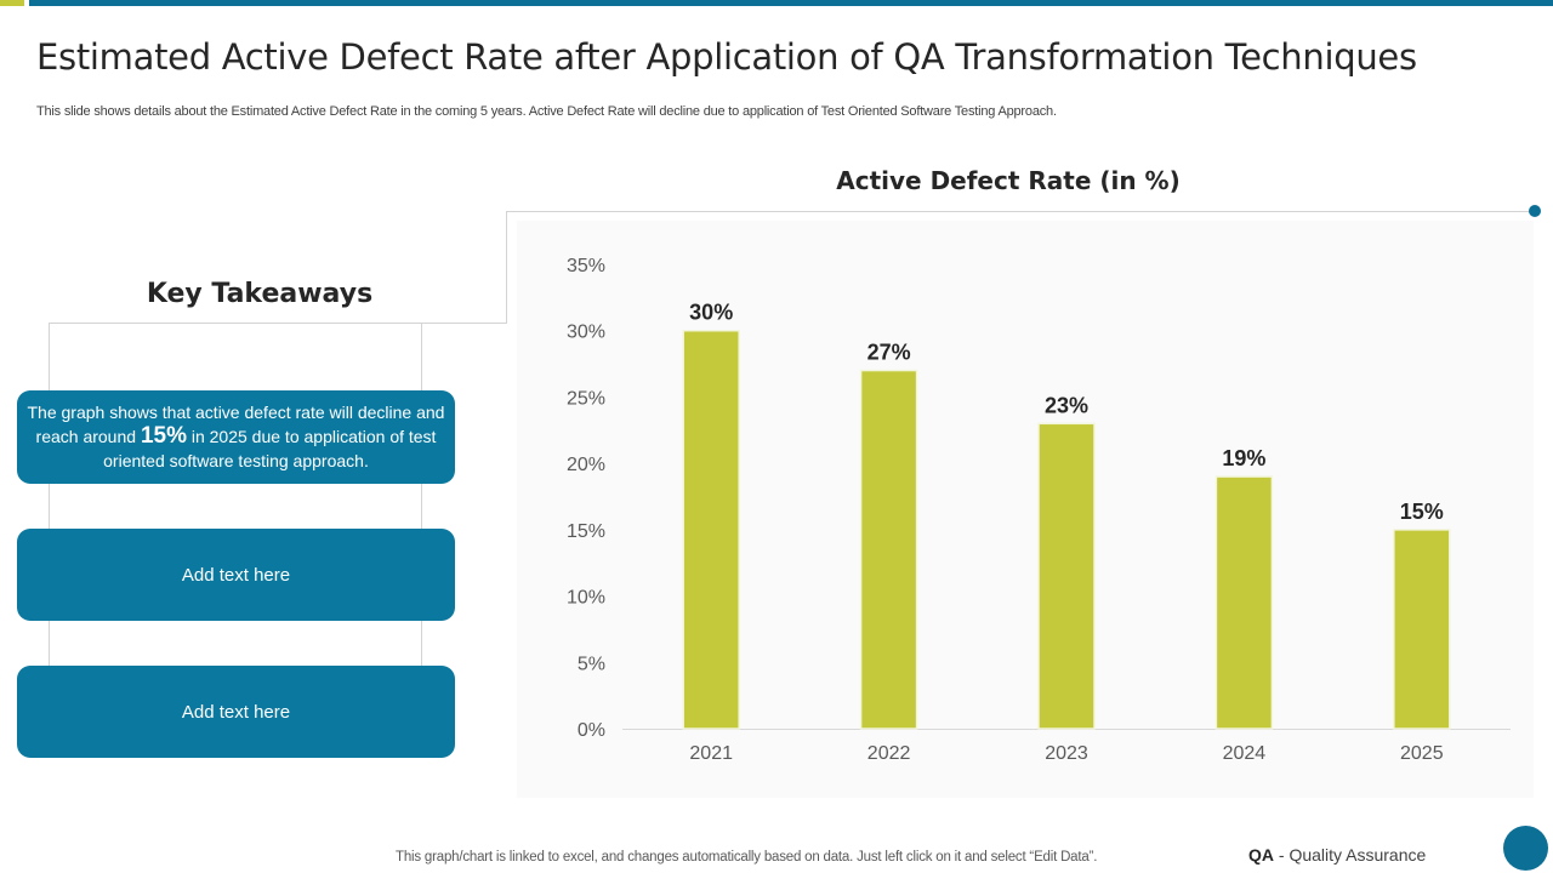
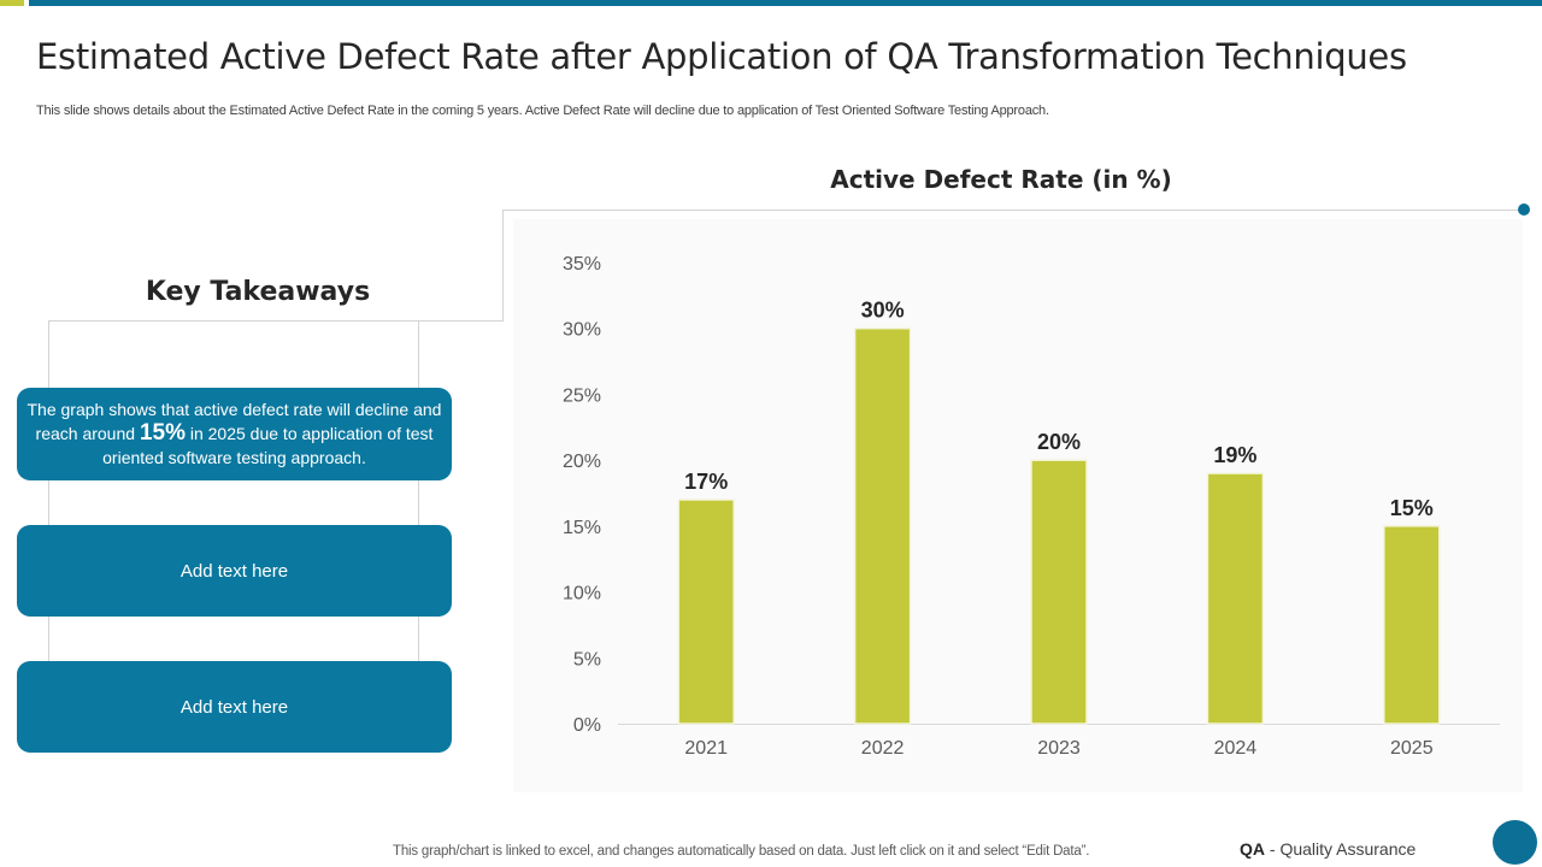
2021: 30% -> 17%
2022: 27% -> 30%
2023: 23% -> 20%
